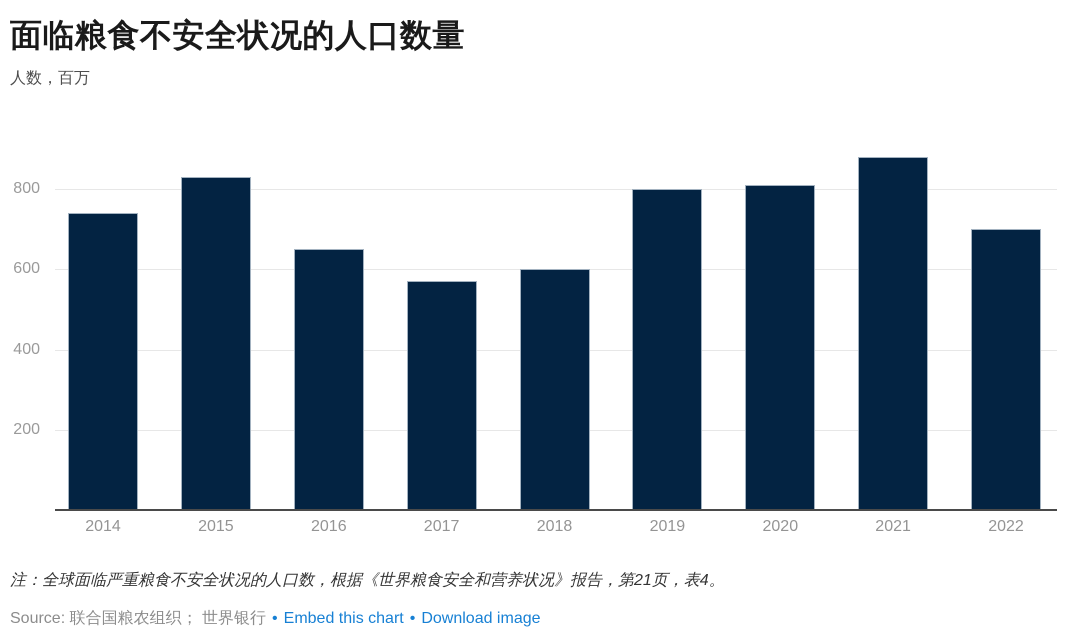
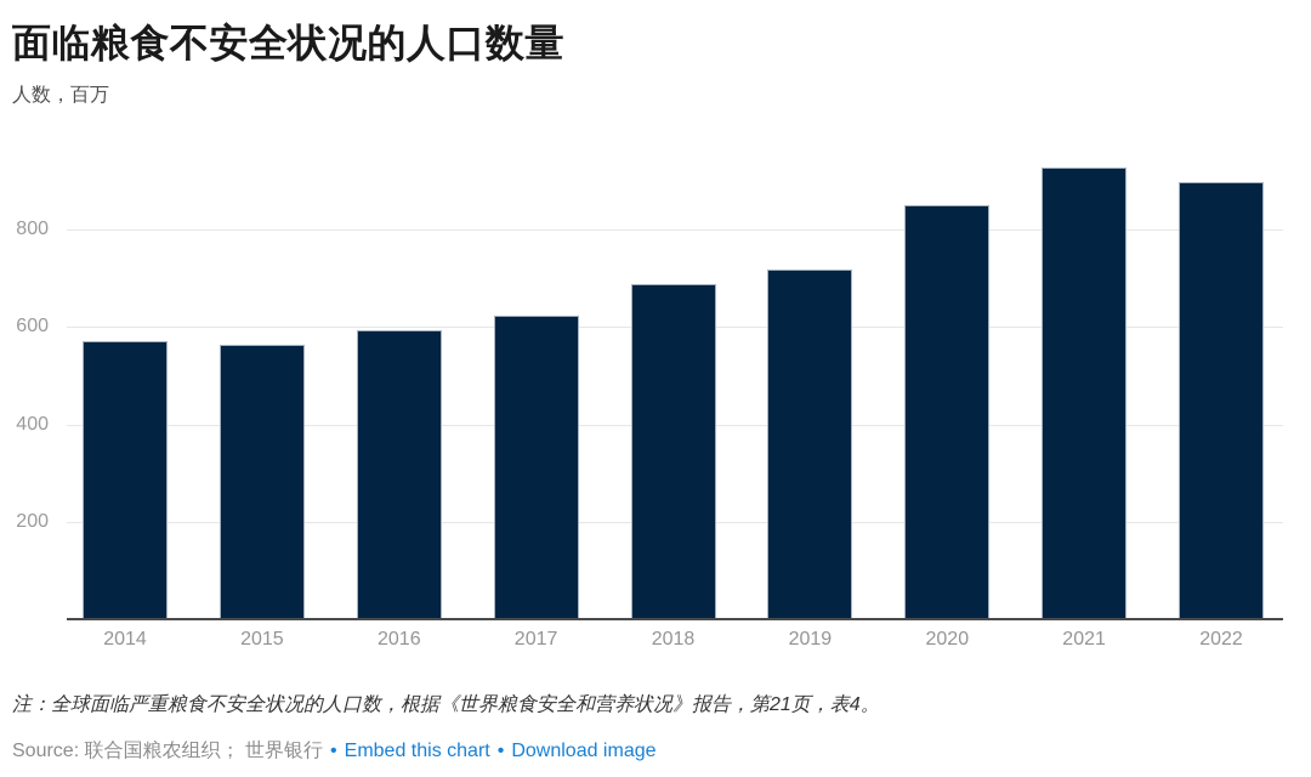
2014: 740 -> 570
2015: 830 -> 560
2016: 650 -> 590
2017: 570 -> 620
2018: 600 -> 690
2019: 800 -> 720
2020: 810 -> 850
2021: 880 -> 930
2022: 700 -> 900
